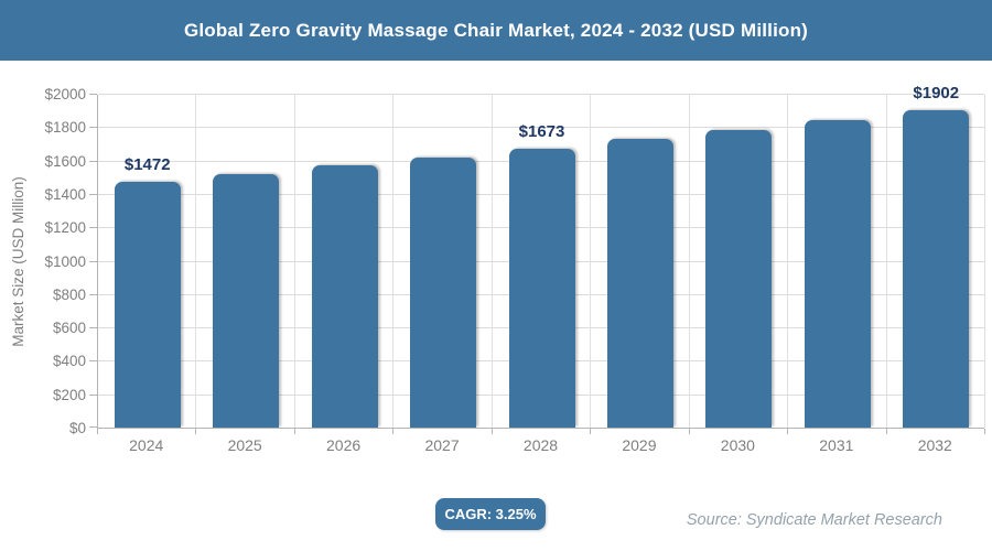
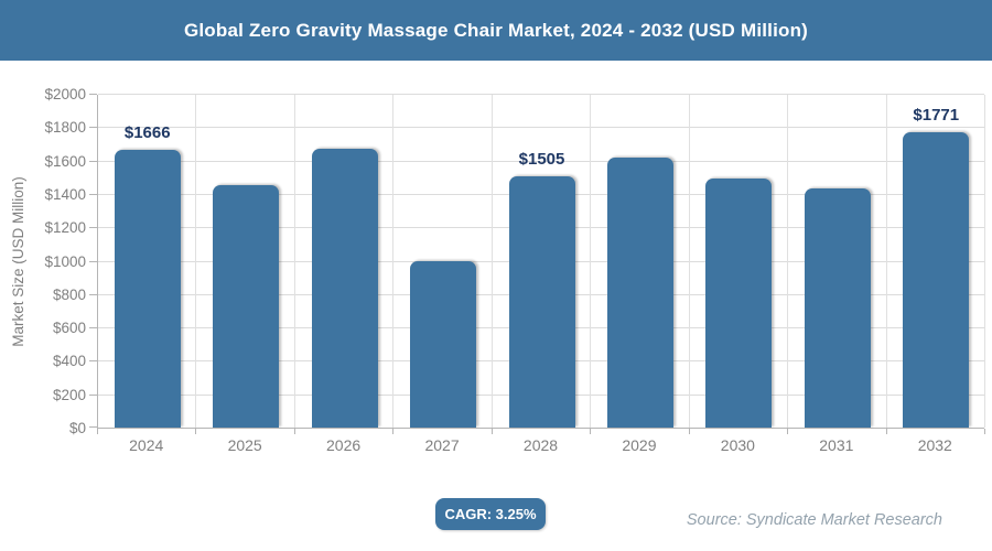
2024: $1472 -> $1666
2025: $1520 -> $1450
2026: $1570 -> $1670
2027: $1620 -> $1000
2028: $1673 -> $1505
2029: $1730 -> $1620
2030: $1780 -> $1490
2031: $1840 -> $1430
2032: $1902 -> $1771
